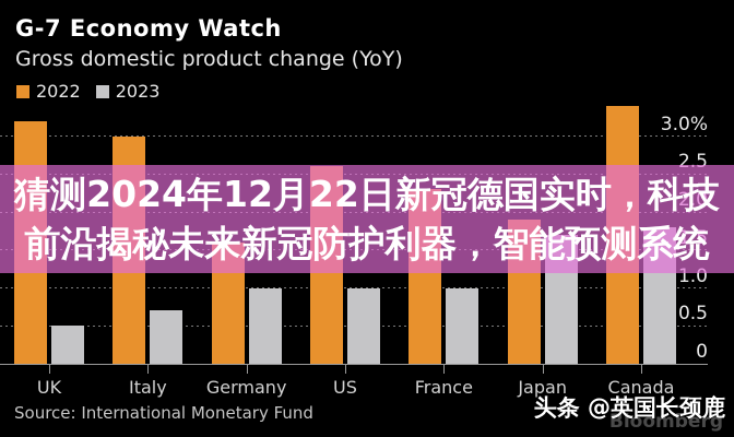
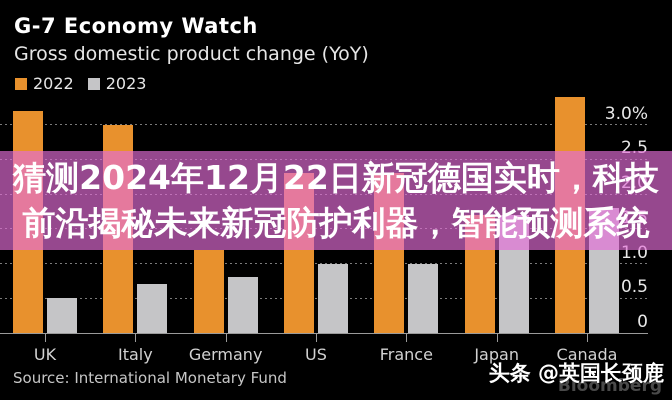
2022/Germany: 1.6% -> 1.2%
2023/Germany: 1.0% -> 0.8%
2022/US: 2.6% -> 2.3%
2022/Japan: 1.9% -> 1.7%
